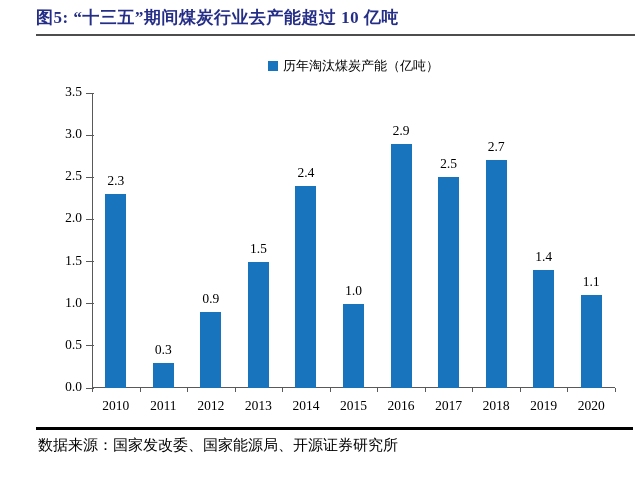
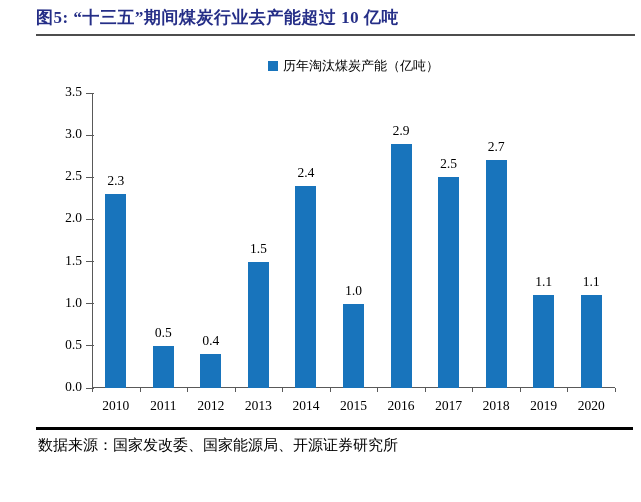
2011: 0.3 -> 0.5
2012: 0.9 -> 0.4
2019: 1.4 -> 1.1
